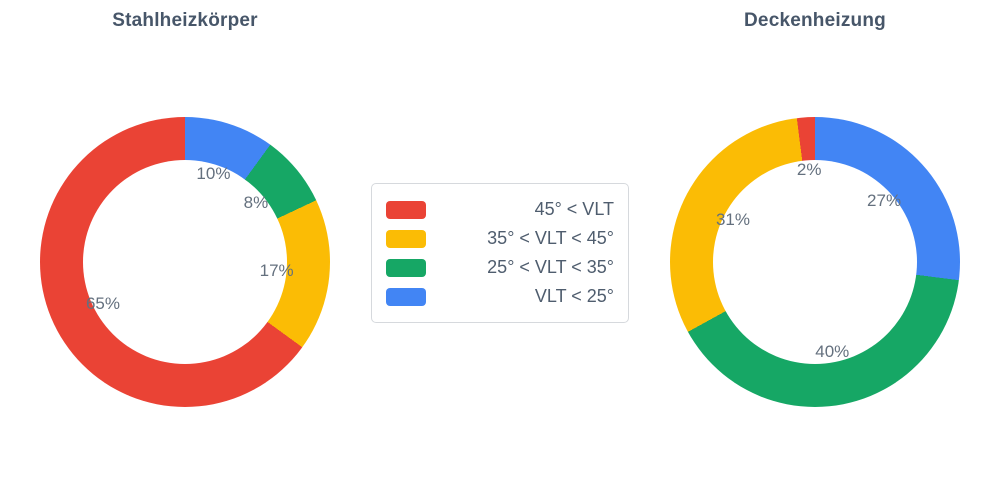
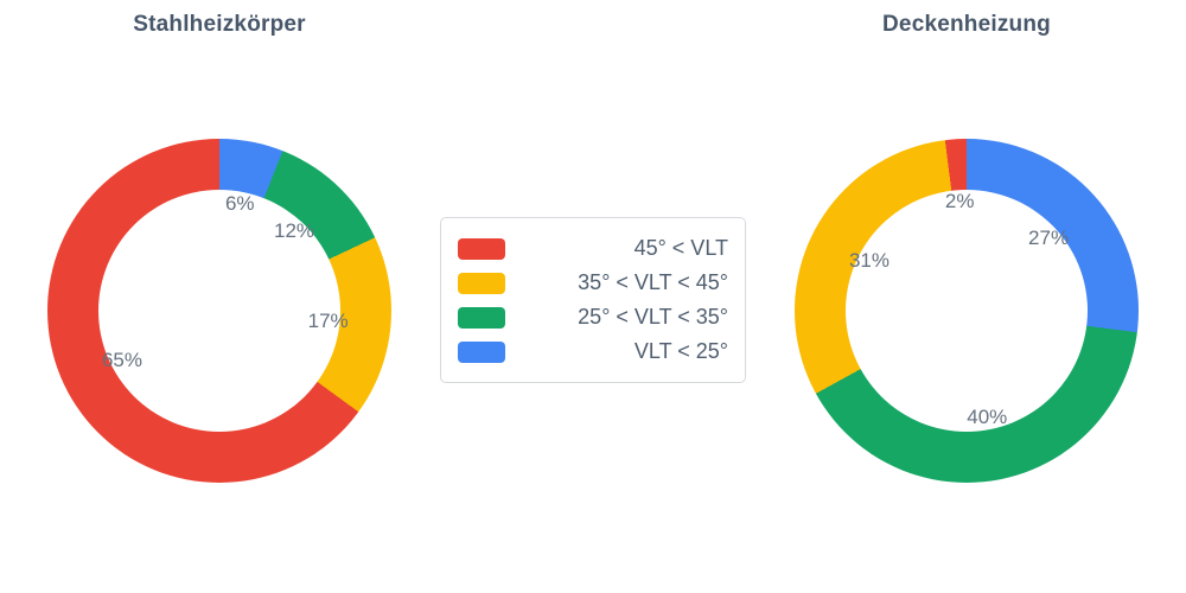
Stahlheizkörper/25° < VLT < 35°: 8% -> 12%
Stahlheizkörper/VLT < 25°: 10% -> 6%
